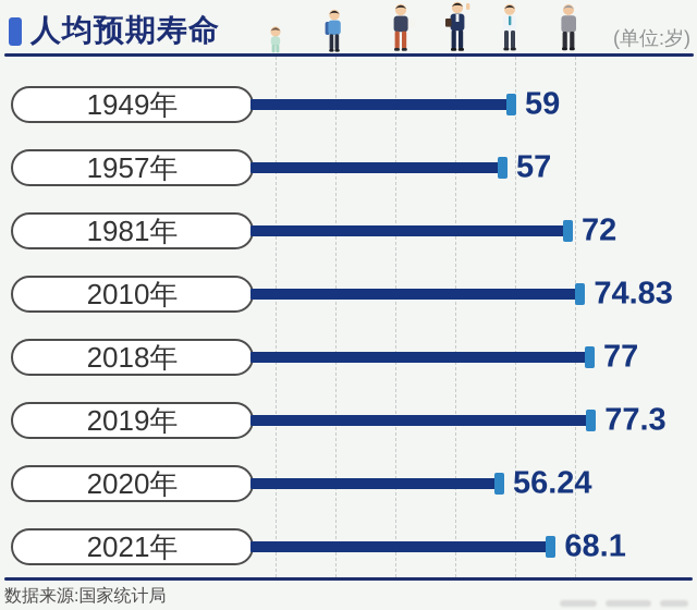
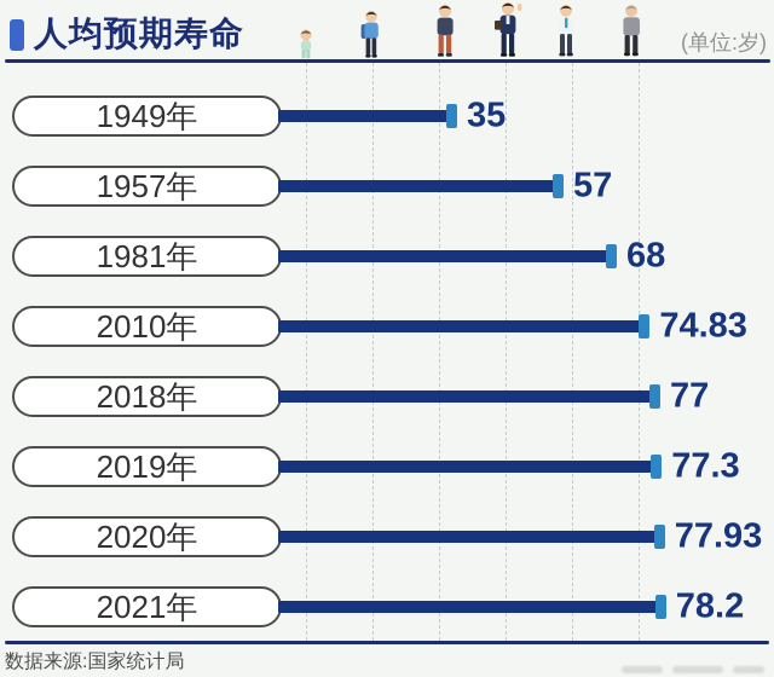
1949年: 59 -> 35
1981年: 72 -> 68
2020年: 56.24 -> 77.93
2021年: 68.1 -> 78.2
